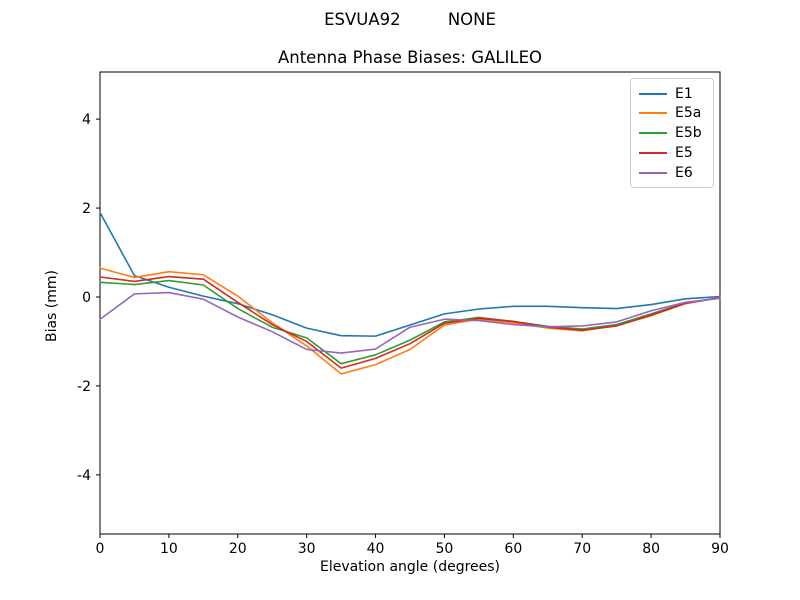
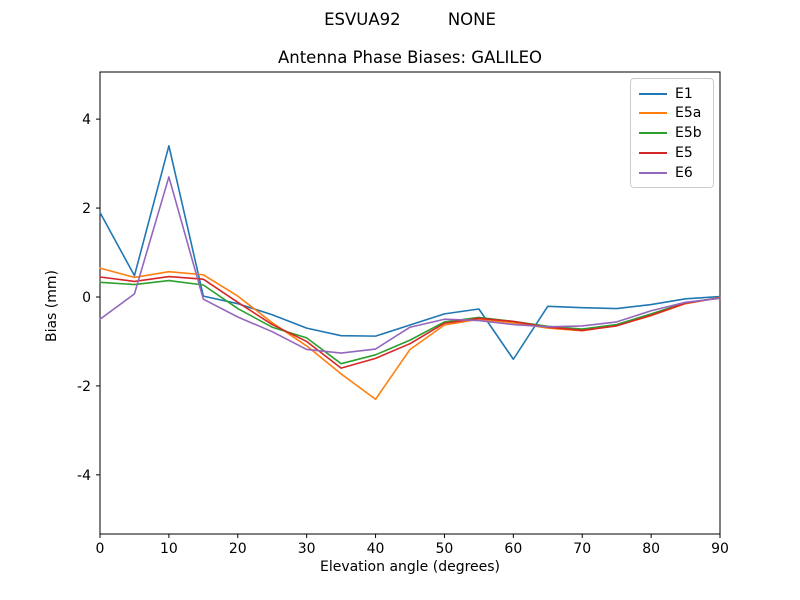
E1/10: 0.2 -> 3.4
E6/10: 0.1 -> 2.7
E5a/40: -1.5 -> -2.3
E1/60: -0.2 -> -1.4
